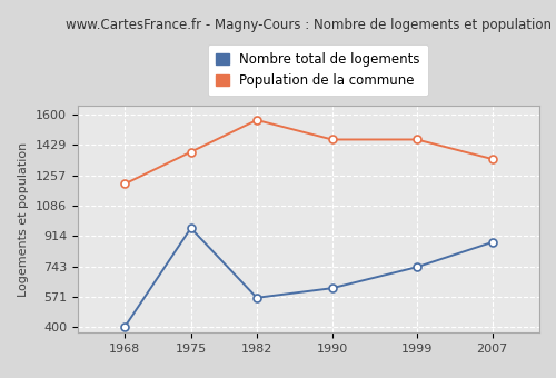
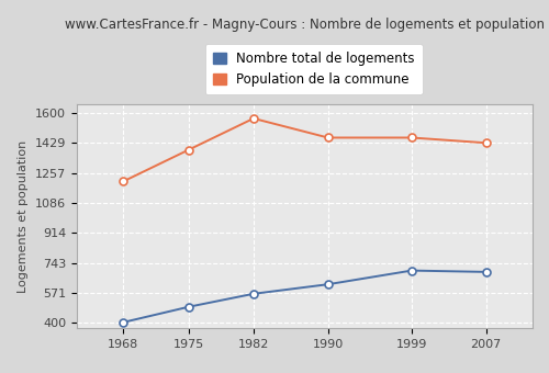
Nombre total de logements/1975: 960 -> 490
Nombre total de logements/1999: 740 -> 700
Nombre total de logements/2007: 880 -> 690
Population de la commune/2007: 1350 -> 1430
